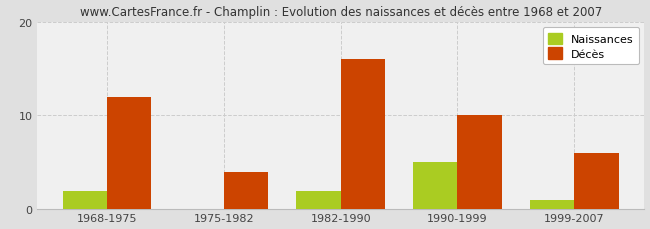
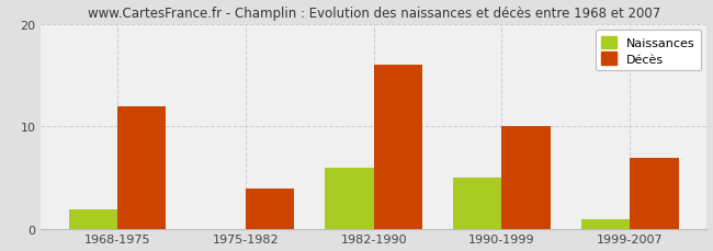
Naissances/1982-1990: 2 -> 6
Décès/1999-2007: 6 -> 7
